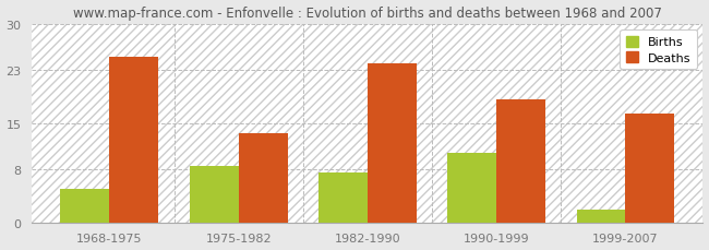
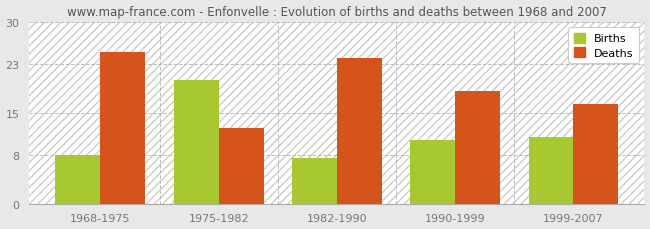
Births/1968-1975: 5.0 -> 8.0
Births/1975-1982: 8.5 -> 20.4
Deaths/1975-1982: 13.5 -> 12.4
Births/1999-2007: 2.0 -> 11.0
